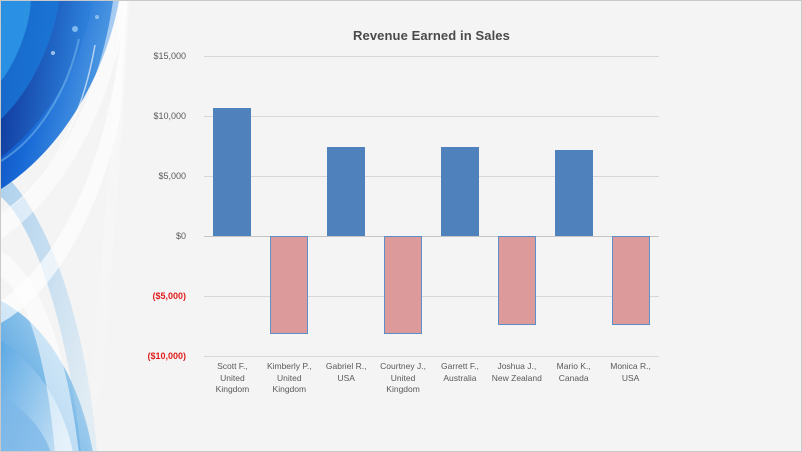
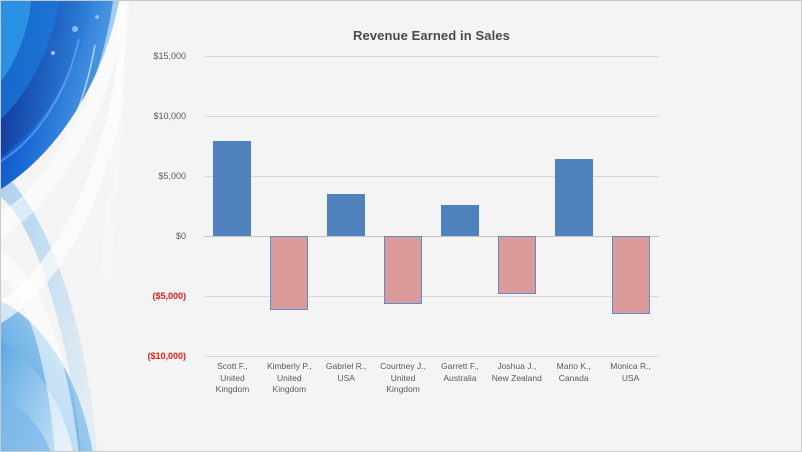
Scott F., United Kingdom: $10700 -> $7900
Kimberly P., United Kingdom: -$8200 -> -$6200
Gabriel R., USA: $7400 -> $3500
Courtney J., United Kingdom: -$8200 -> -$5700
Garrett F., Australia: $7400 -> $2600
Joshua J., New Zealand: -$7400 -> -$4800
Mario K., Canada: $7200 -> $6400
Monica R., USA: -$7400 -> -$6500
